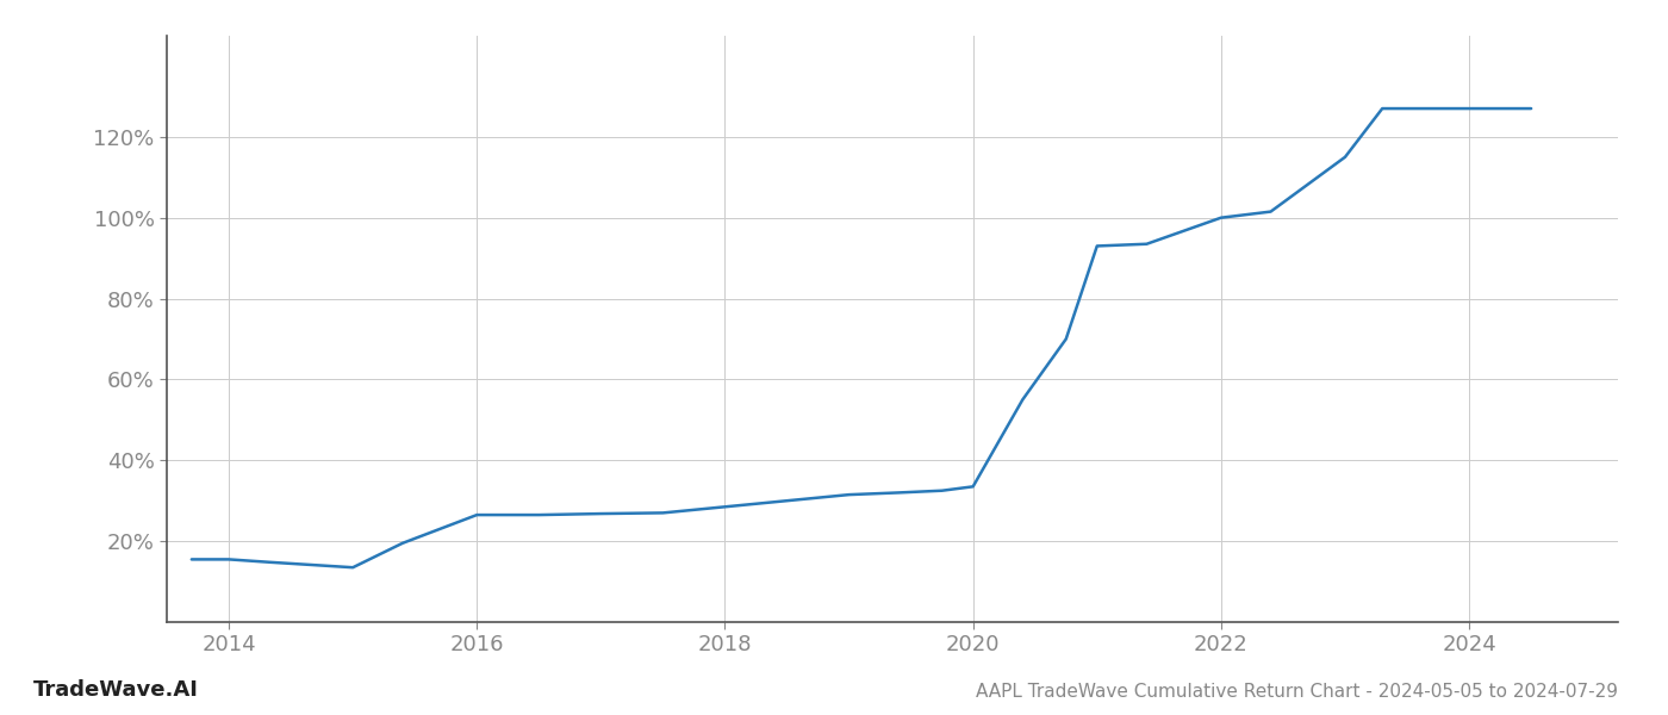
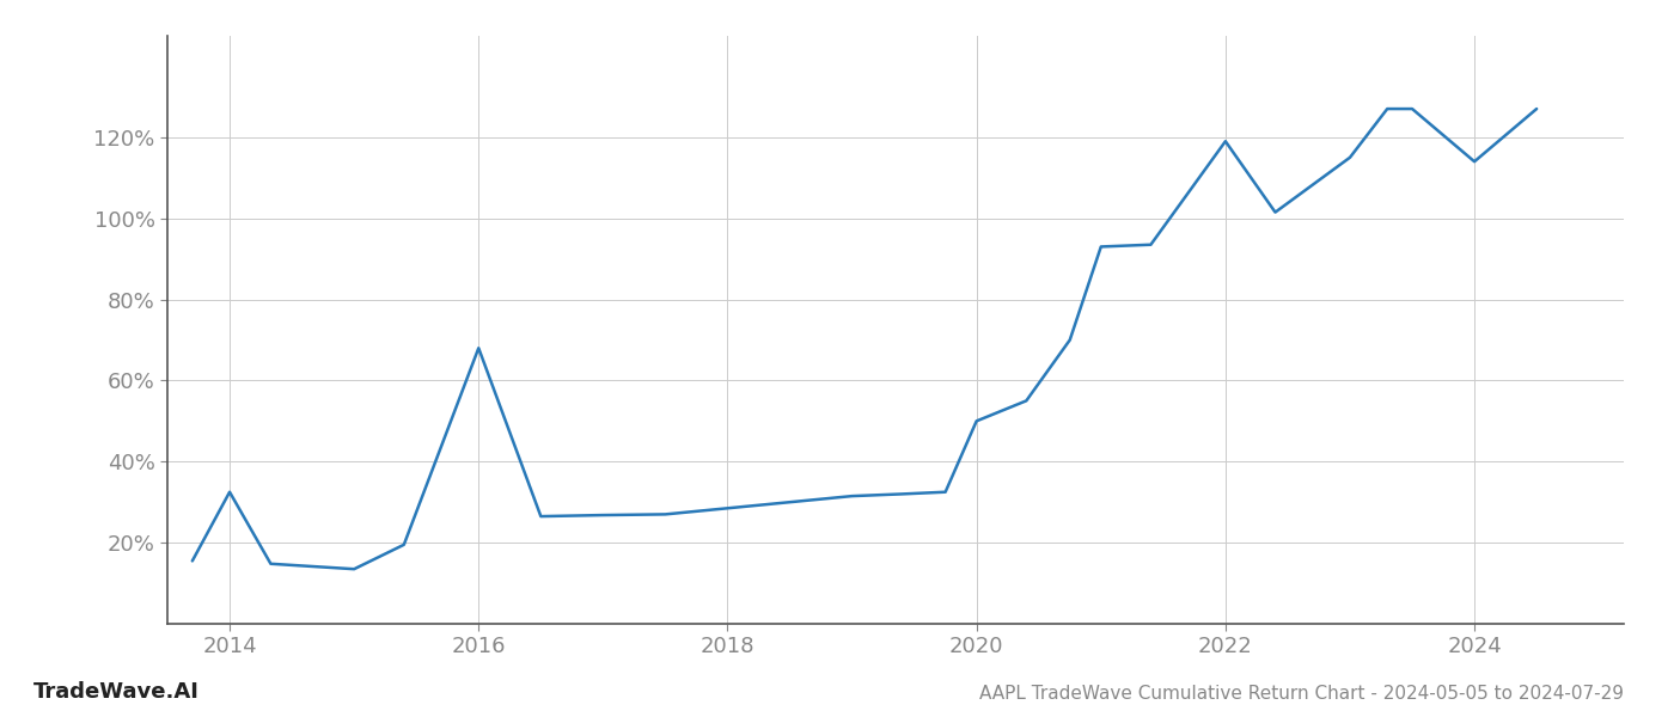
2014: 15.5% -> 32.5%
2016: 26.5% -> 68.0%
2020: 33.5% -> 50.0%
2022: 100.0% -> 119.0%
2024: 127.0% -> 114.0%
